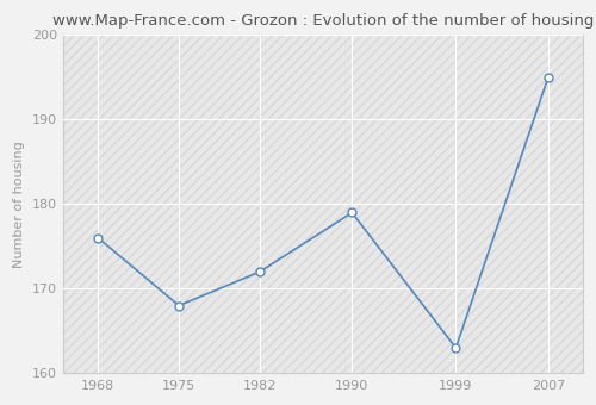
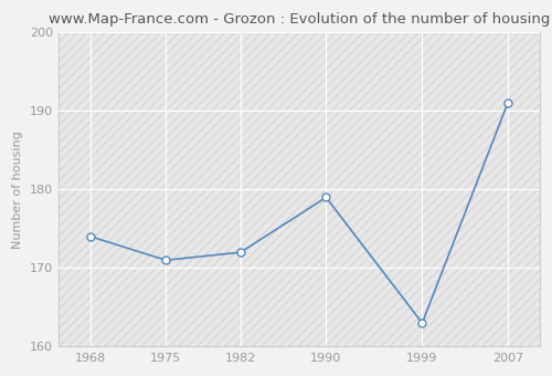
1968: 176 -> 174
1975: 168 -> 171
2007: 195 -> 191
